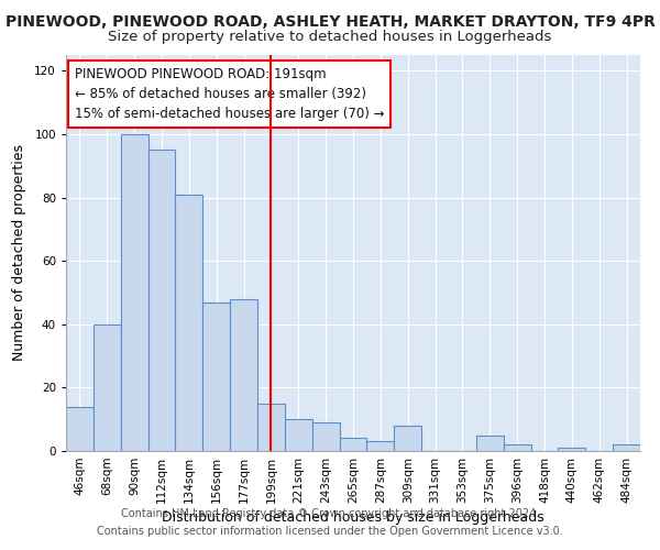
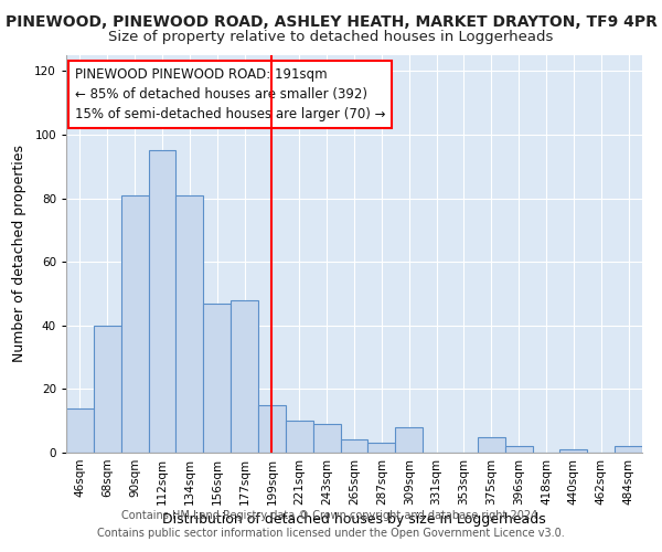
90sqm: 100 -> 81
